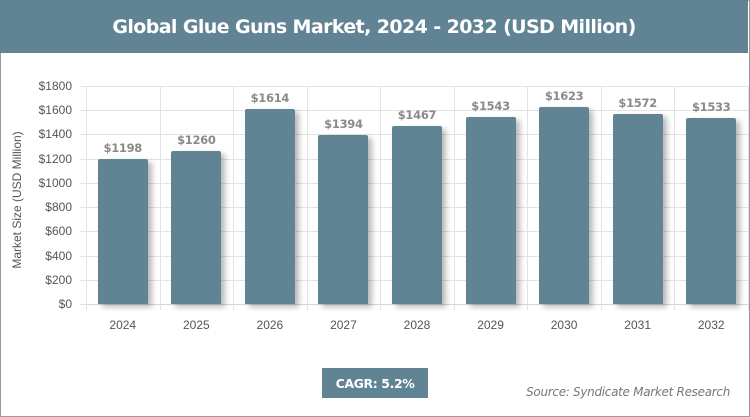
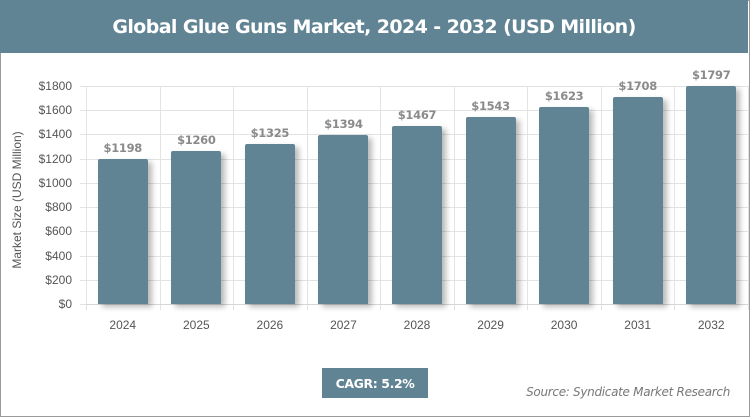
2026: $1614 -> $1325
2031: $1572 -> $1708
2032: $1533 -> $1797
